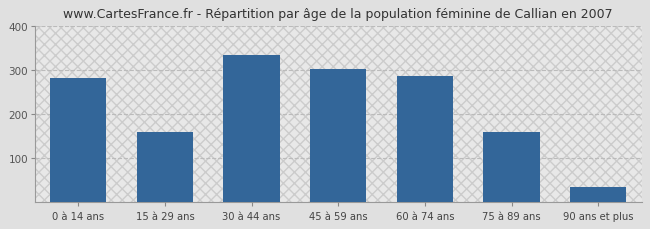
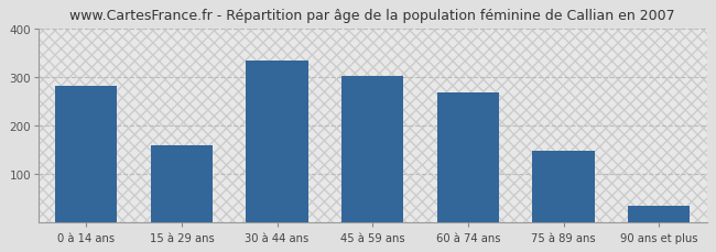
60 à 74 ans: 285 -> 268
75 à 89 ans: 160 -> 148
